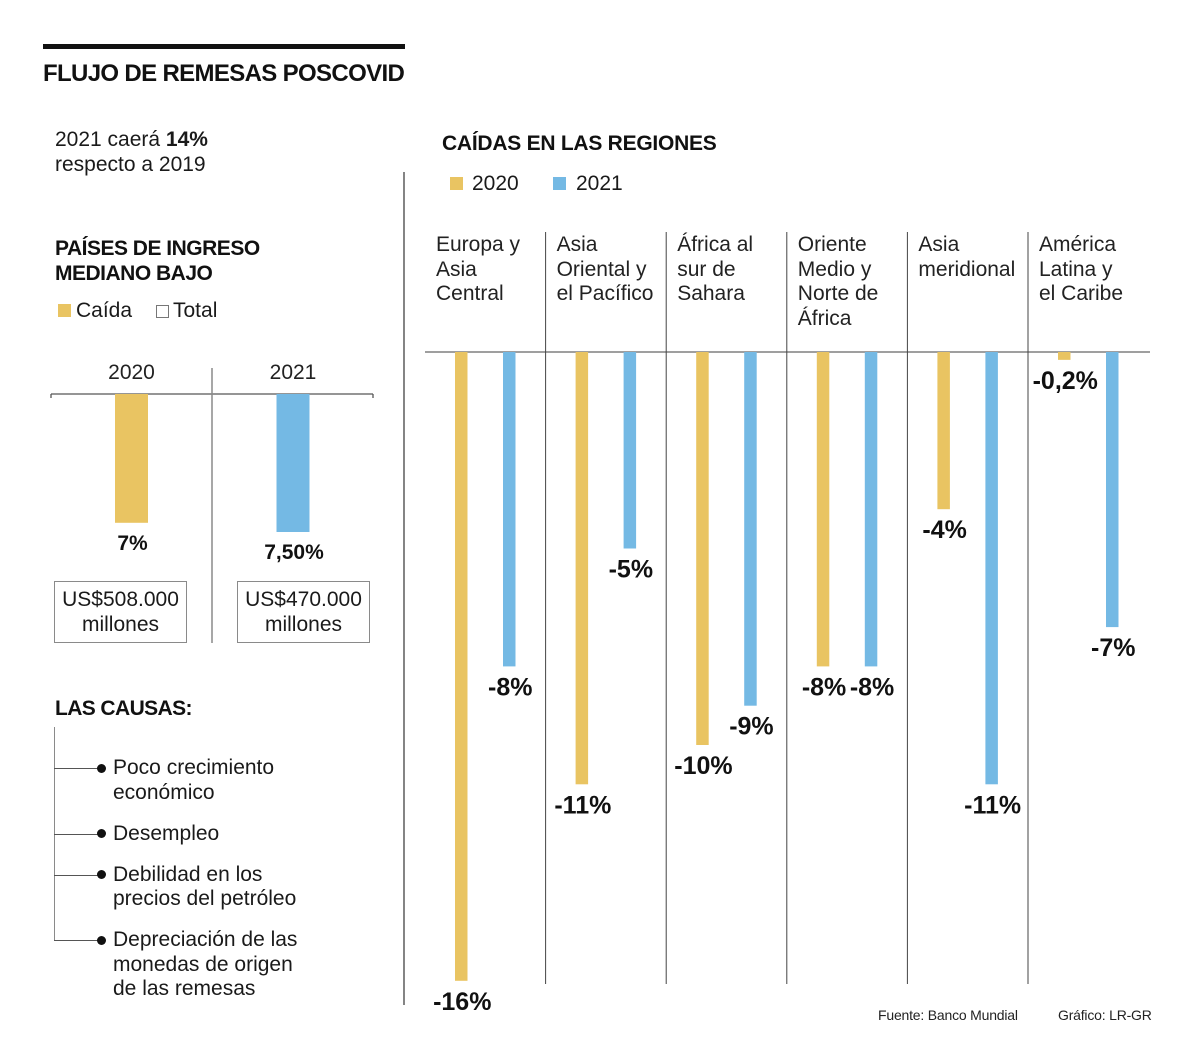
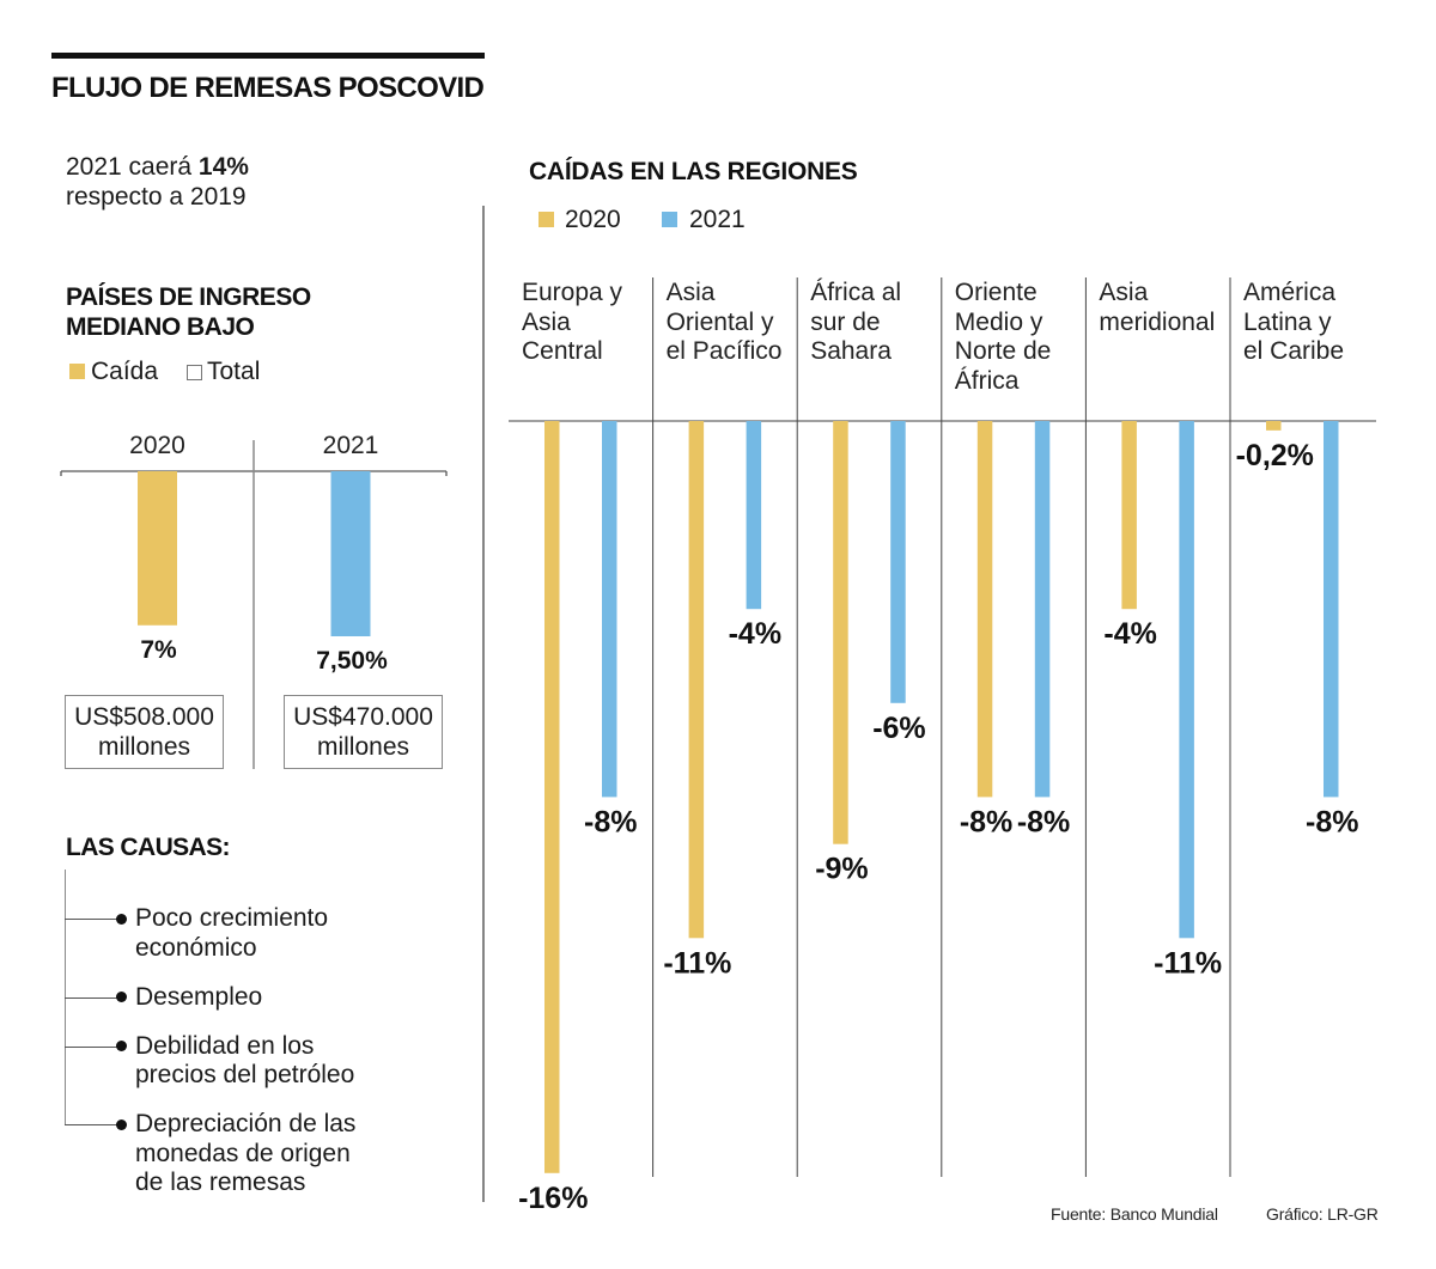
CAÍDAS EN LAS REGIONES/2021/Asia Oriental y el Pacífico: -5% -> -4%
CAÍDAS EN LAS REGIONES/2020/África al sur de Sahara: -10% -> -9%
CAÍDAS EN LAS REGIONES/2021/África al sur de Sahara: -9% -> -6%
CAÍDAS EN LAS REGIONES/2021/América Latina y el Caribe: -7% -> -8%
